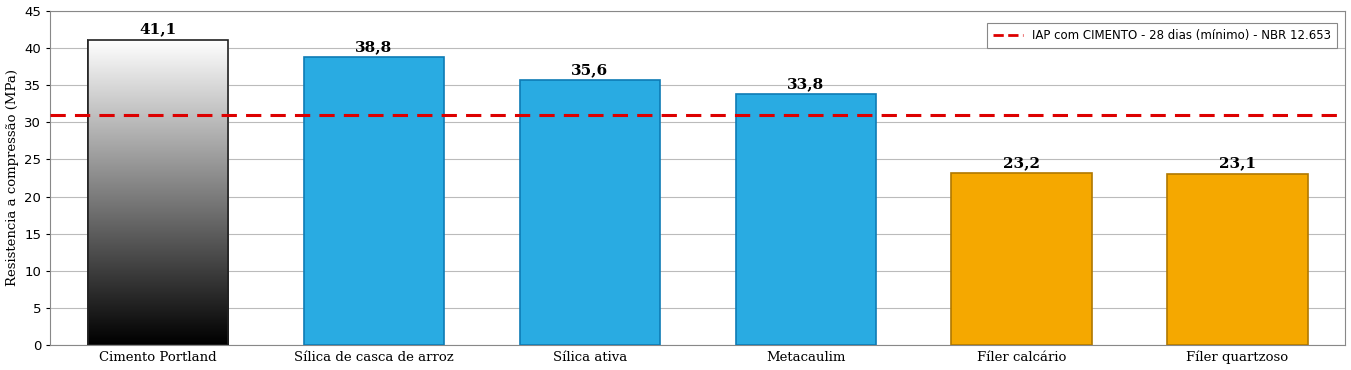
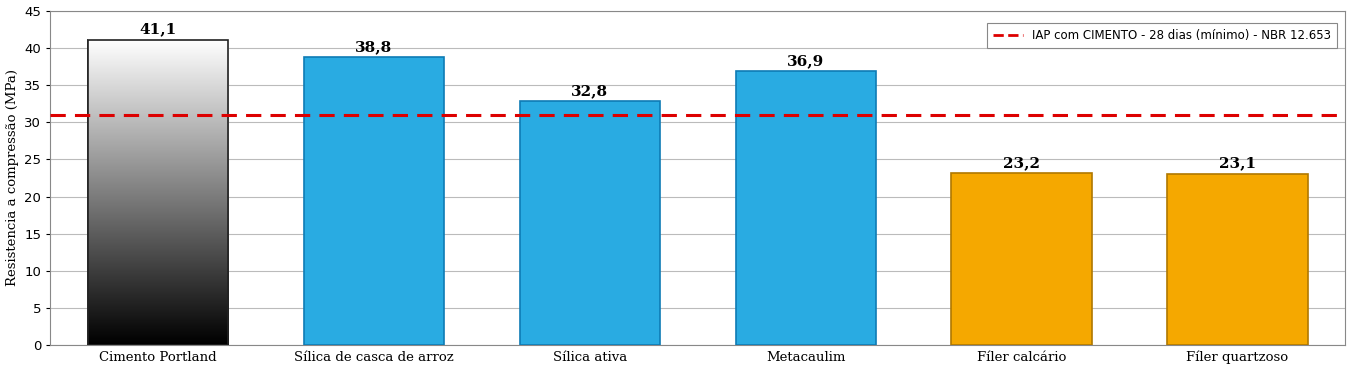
Sílica ativa: 35,6 -> 32,8
Metacaulim: 33,8 -> 36,9
